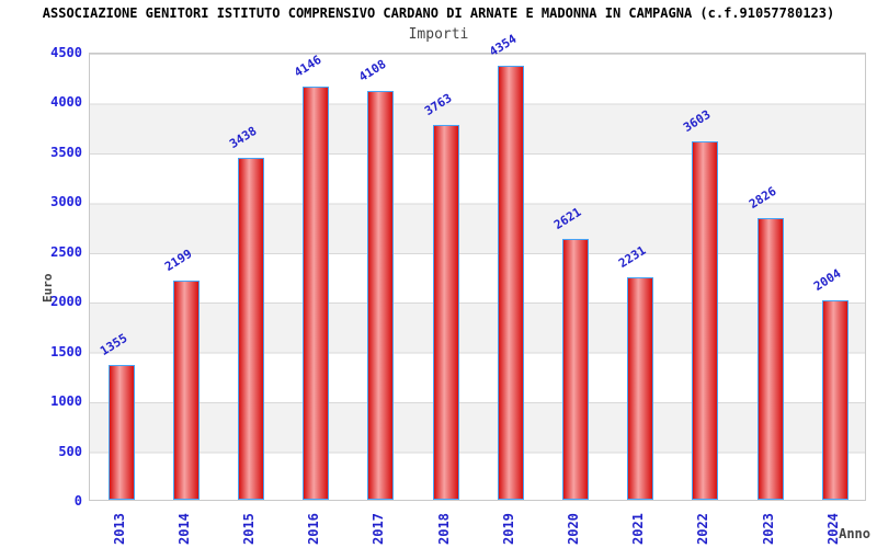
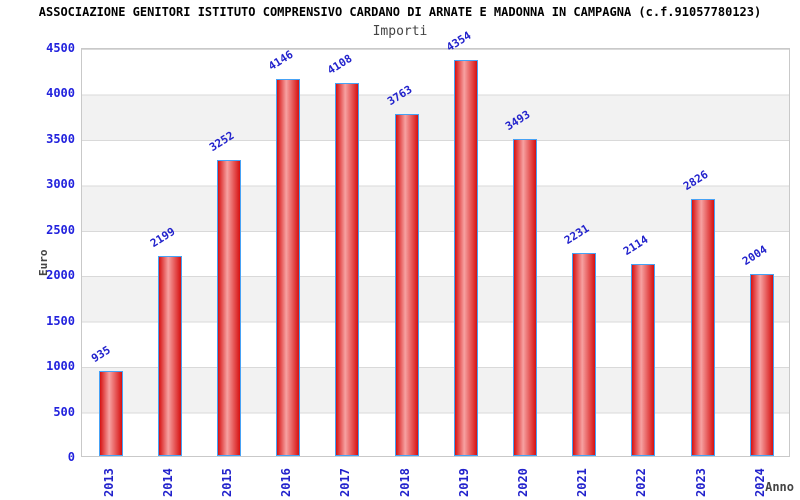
2013: 1355 -> 935
2015: 3438 -> 3252
2020: 2621 -> 3493
2022: 3603 -> 2114
